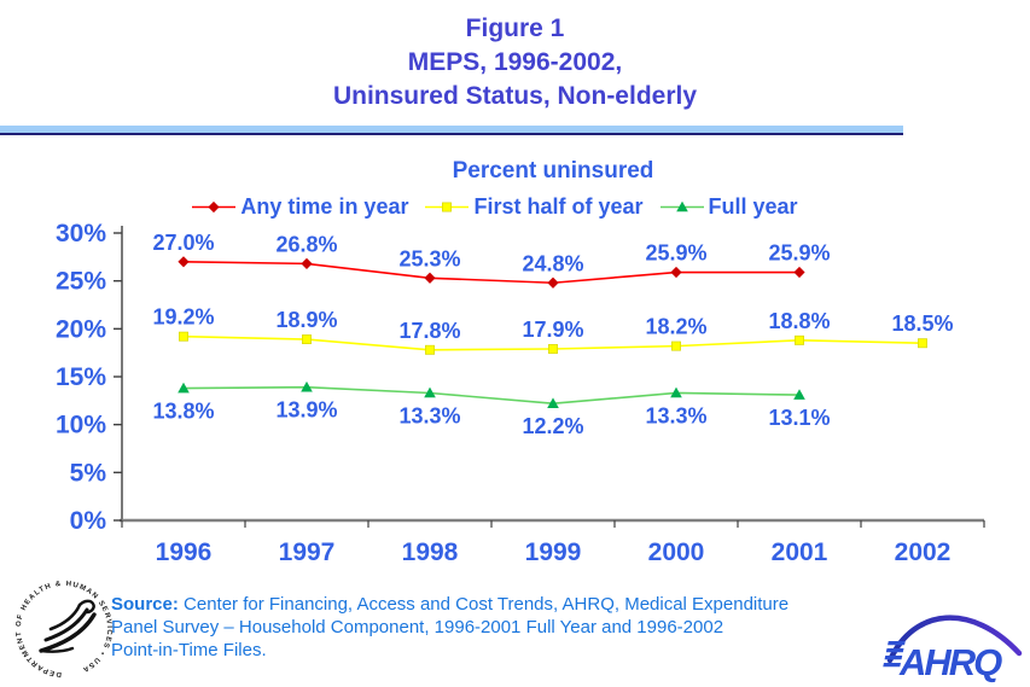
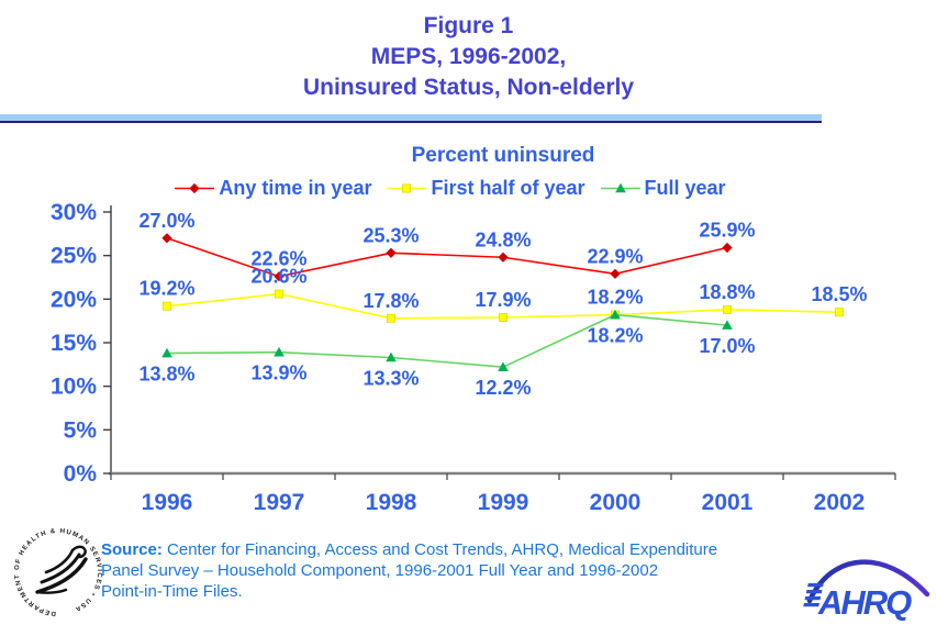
Any time in year/1997: 26.8% -> 22.6%
First half of year/1997: 18.9% -> 20.6%
Any time in year/2000: 25.9% -> 22.9%
Full year/2000: 13.3% -> 18.2%
Full year/2001: 13.1% -> 17.0%
